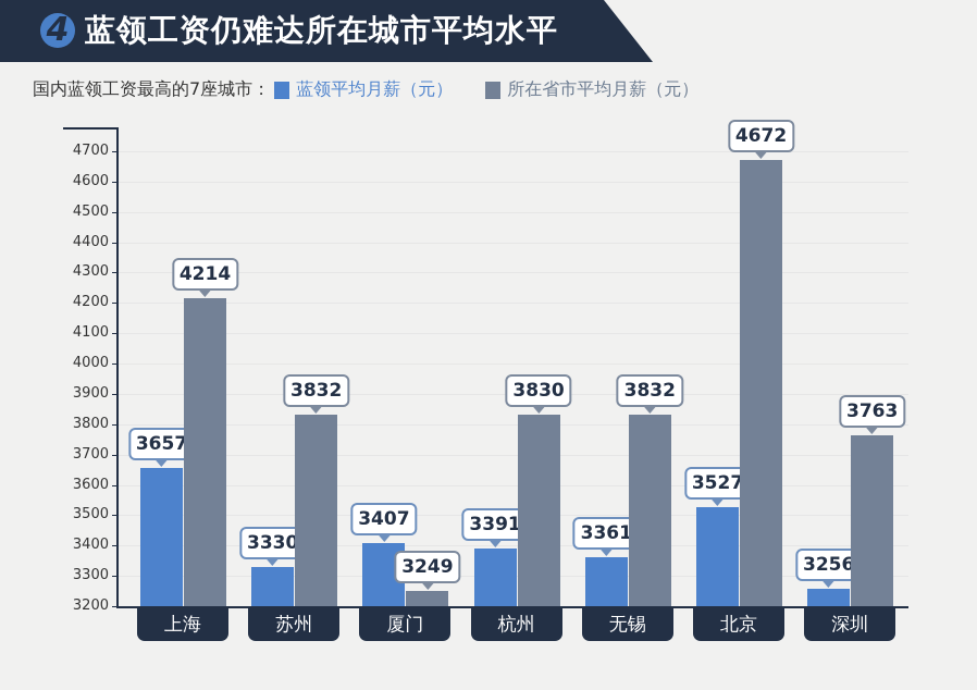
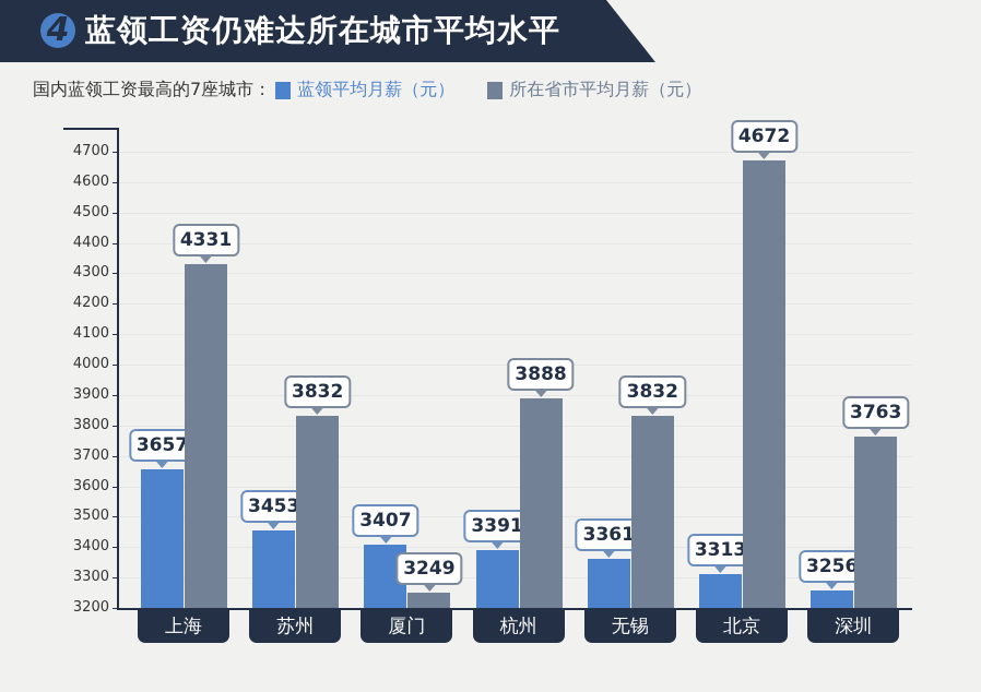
所在省市平均月薪（元）/上海: 4214 -> 4331
蓝领平均月薪（元）/苏州: 3330 -> 3453
所在省市平均月薪（元）/杭州: 3830 -> 3888
蓝领平均月薪（元）/北京: 3527 -> 3313
